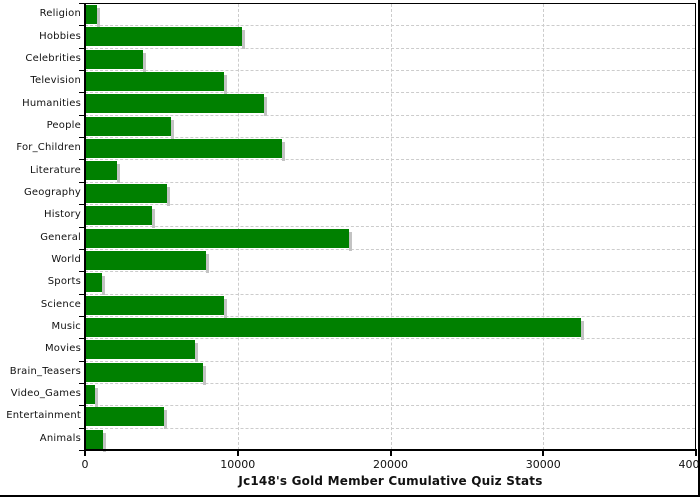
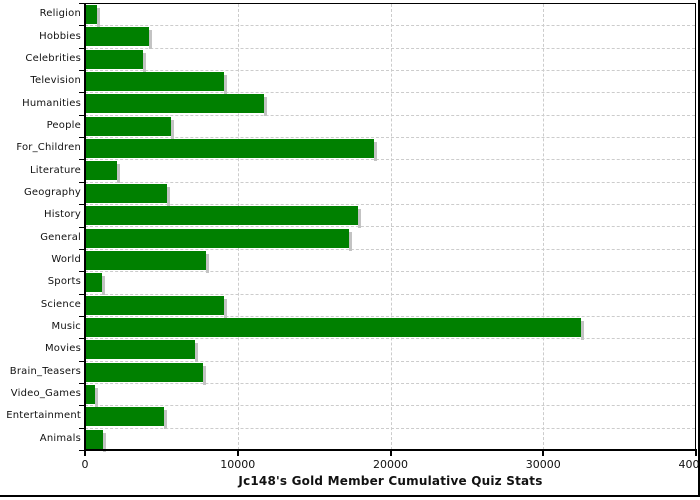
Hobbies: 10300 -> 4200
For_Children: 12900 -> 18900
History: 4400 -> 17900
